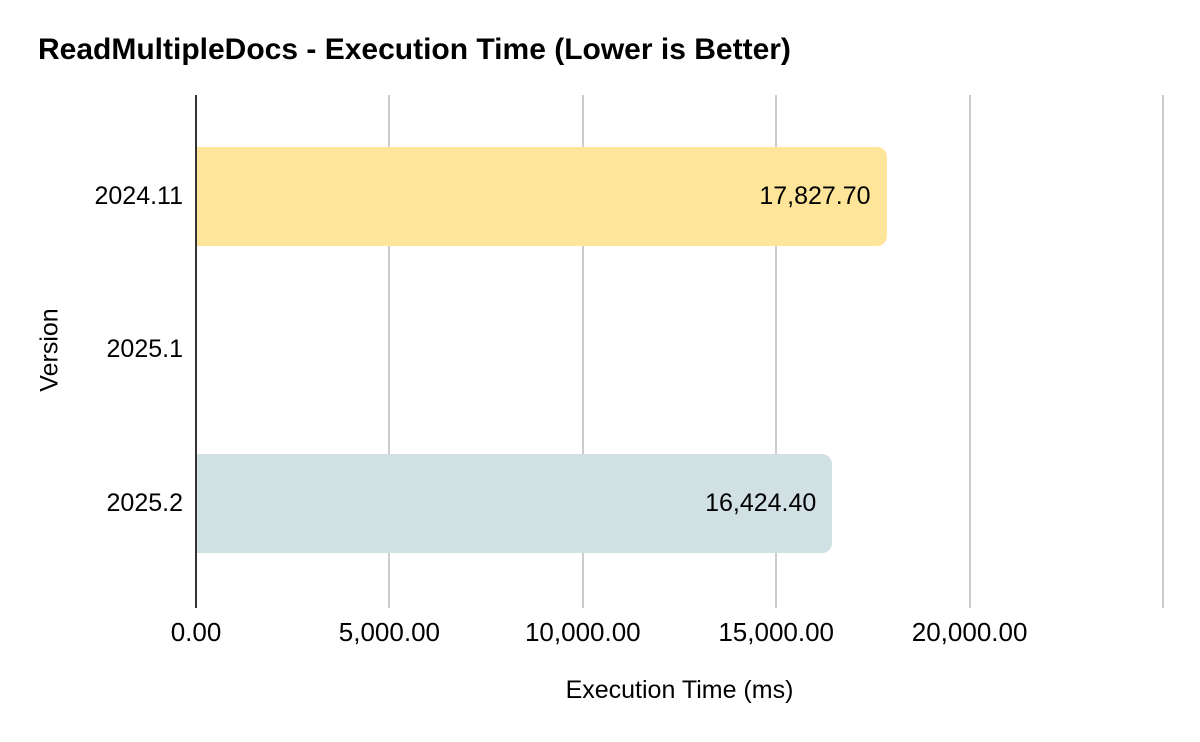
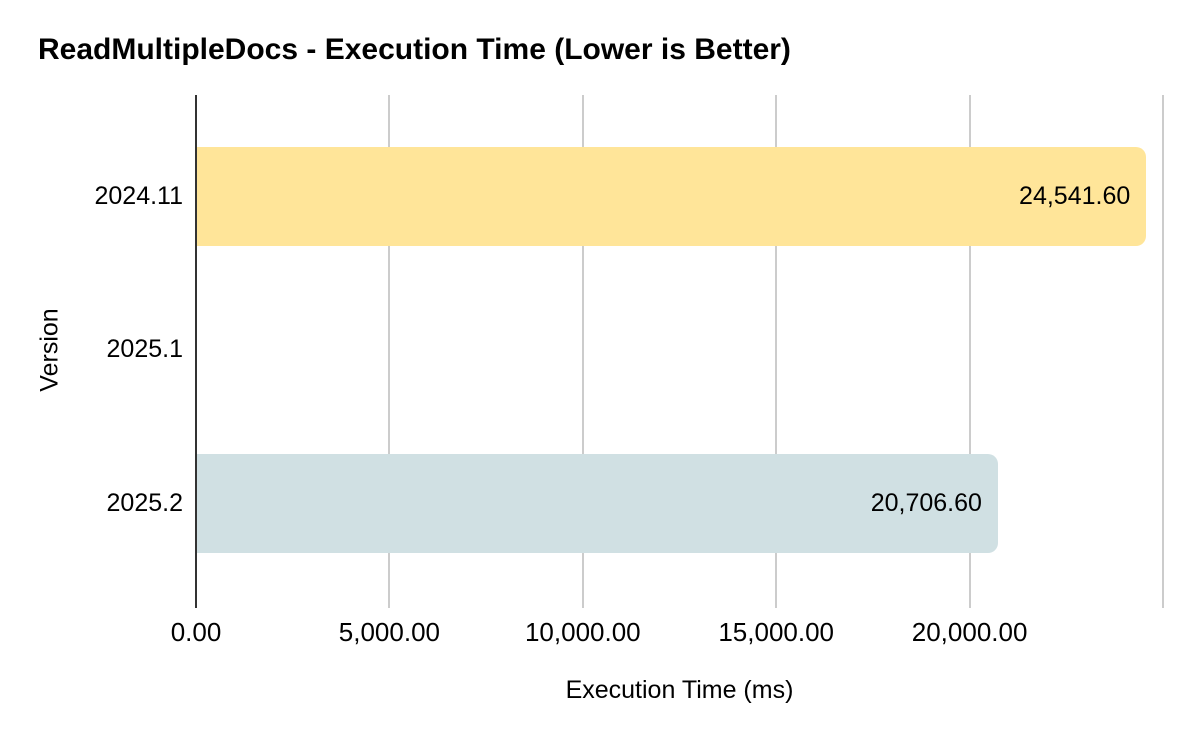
2024.11: 17,827.70 -> 24,541.60
2025.2: 16,424.40 -> 20,706.60
